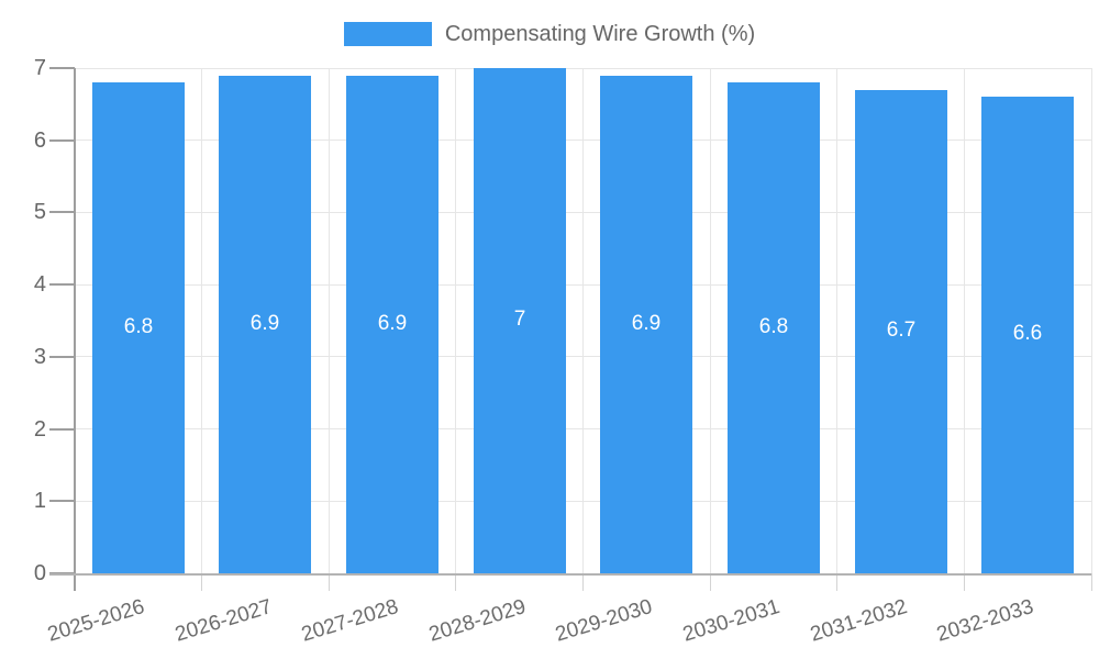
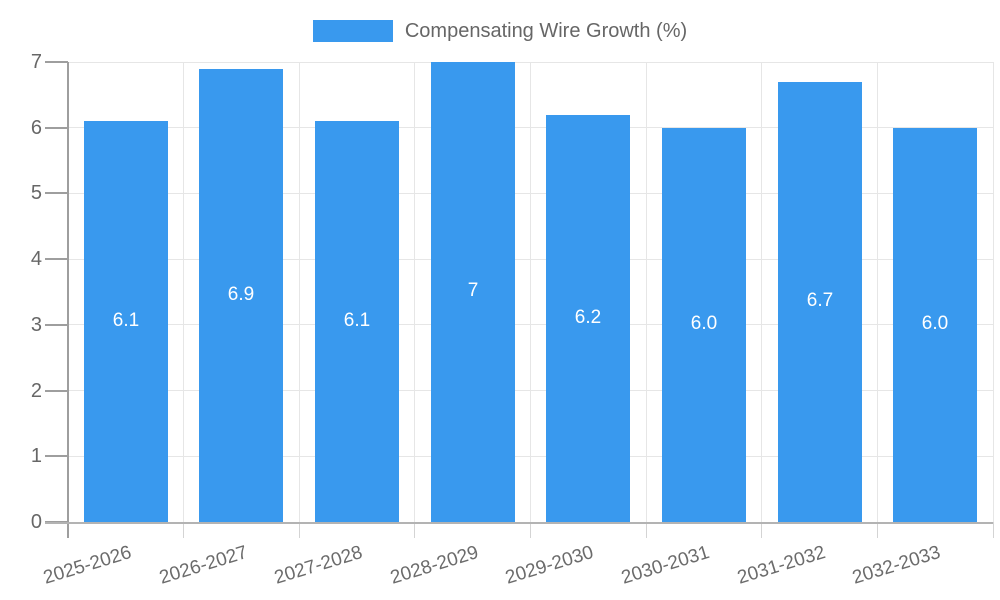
2025-2026: 6.8 -> 6.1
2027-2028: 6.9 -> 6.1
2029-2030: 6.9 -> 6.2
2030-2031: 6.8 -> 6.0
2032-2033: 6.6 -> 6.0
